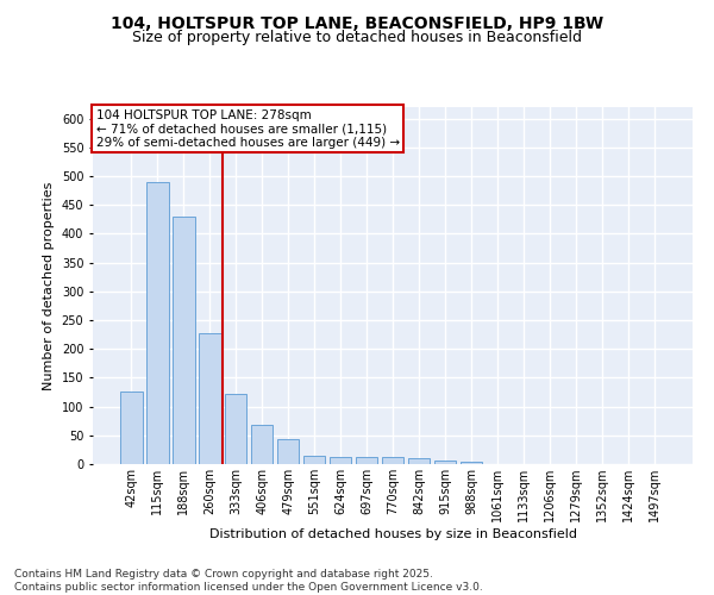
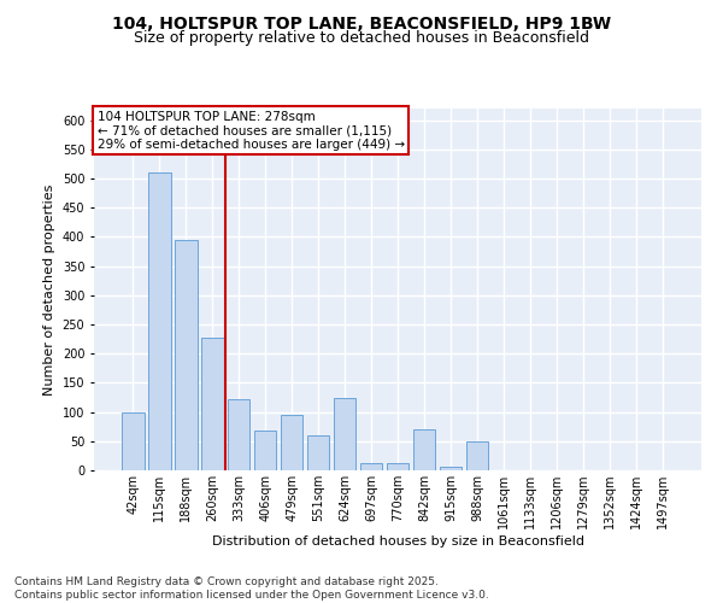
42sqm: 127 -> 100
115sqm: 490 -> 510
188sqm: 430 -> 395
479sqm: 44 -> 95
551sqm: 14 -> 60
624sqm: 12 -> 125
842sqm: 10 -> 70
988sqm: 4 -> 50
